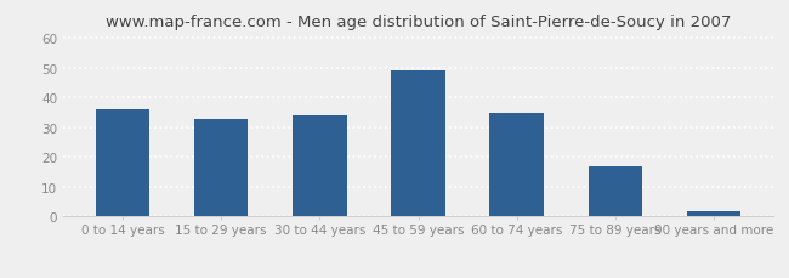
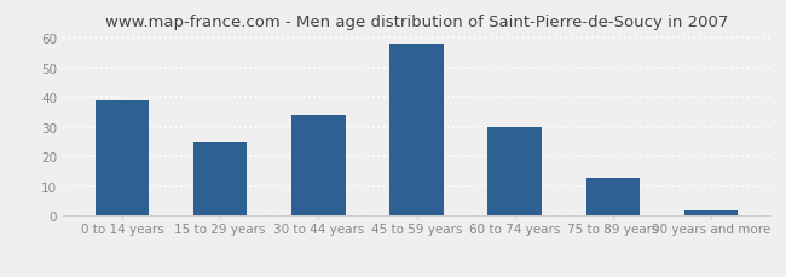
0 to 14 years: 36 -> 39
15 to 29 years: 33 -> 25
45 to 59 years: 49 -> 58
60 to 74 years: 35 -> 30
75 to 89 years: 17 -> 13
